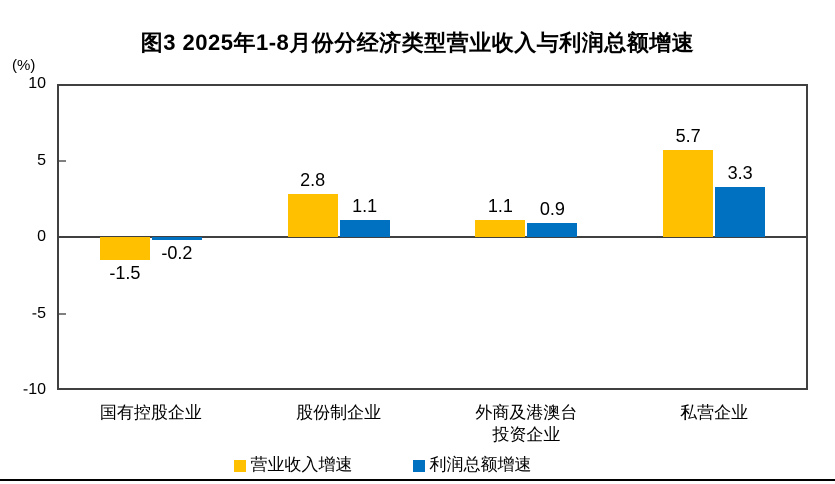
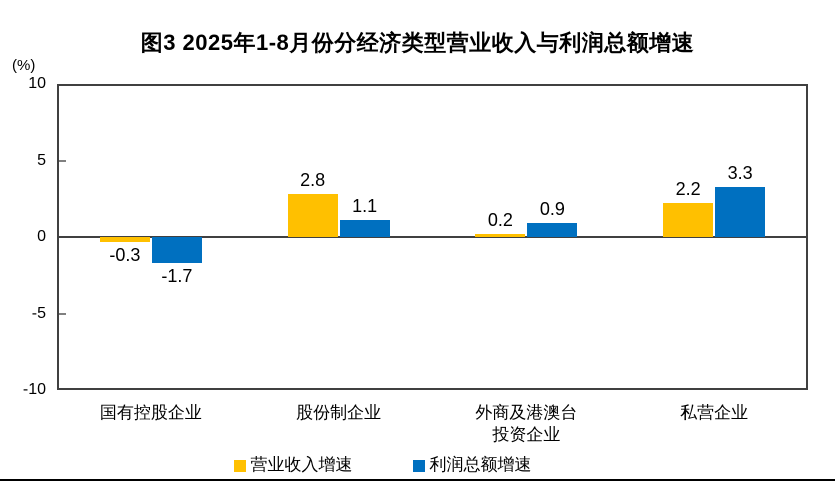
营业收入增速/国有控股企业: -1.5 -> -0.3
利润总额增速/国有控股企业: -0.2 -> -1.7
营业收入增速/外商及港澳台 投资企业: 1.1 -> 0.2
营业收入增速/私营企业: 5.7 -> 2.2
